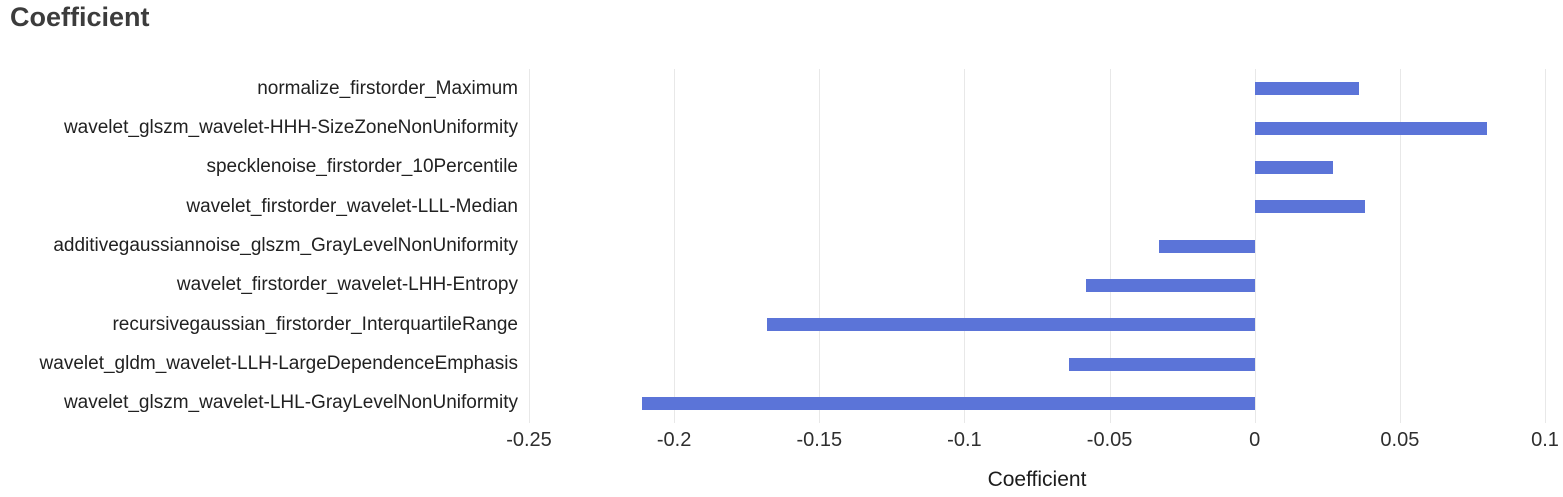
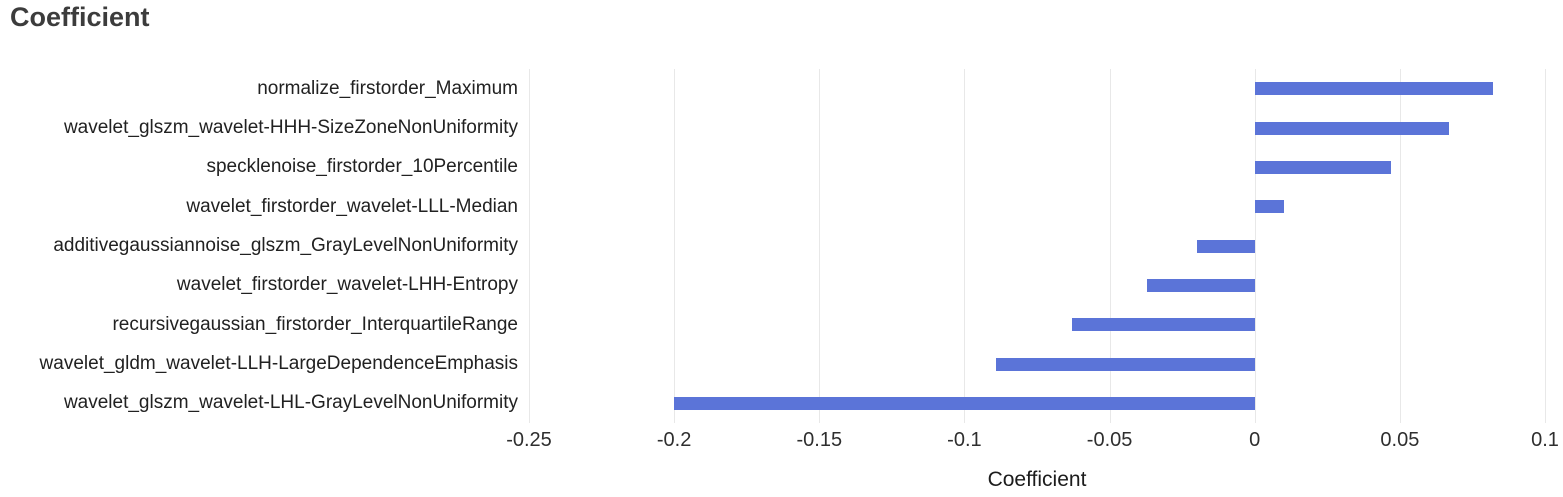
normalize_firstorder_Maximum: 0.036 -> 0.082
wavelet_glszm_wavelet-HHH-SizeZoneNonUniformity: 0.080 -> 0.067
specklenoise_firstorder_10Percentile: 0.027 -> 0.047
wavelet_firstorder_wavelet-LLL-Median: 0.038 -> 0.010
additivegaussiannoise_glszm_GrayLevelNonUniformity: -0.033 -> -0.020
wavelet_firstorder_wavelet-LHH-Entropy: -0.058 -> -0.037
recursivegaussian_firstorder_InterquartileRange: -0.168 -> -0.063
wavelet_gldm_wavelet-LLH-LargeDependenceEmphasis: -0.064 -> -0.089
wavelet_glszm_wavelet-LHL-GrayLevelNonUniformity: -0.211 -> -0.200
